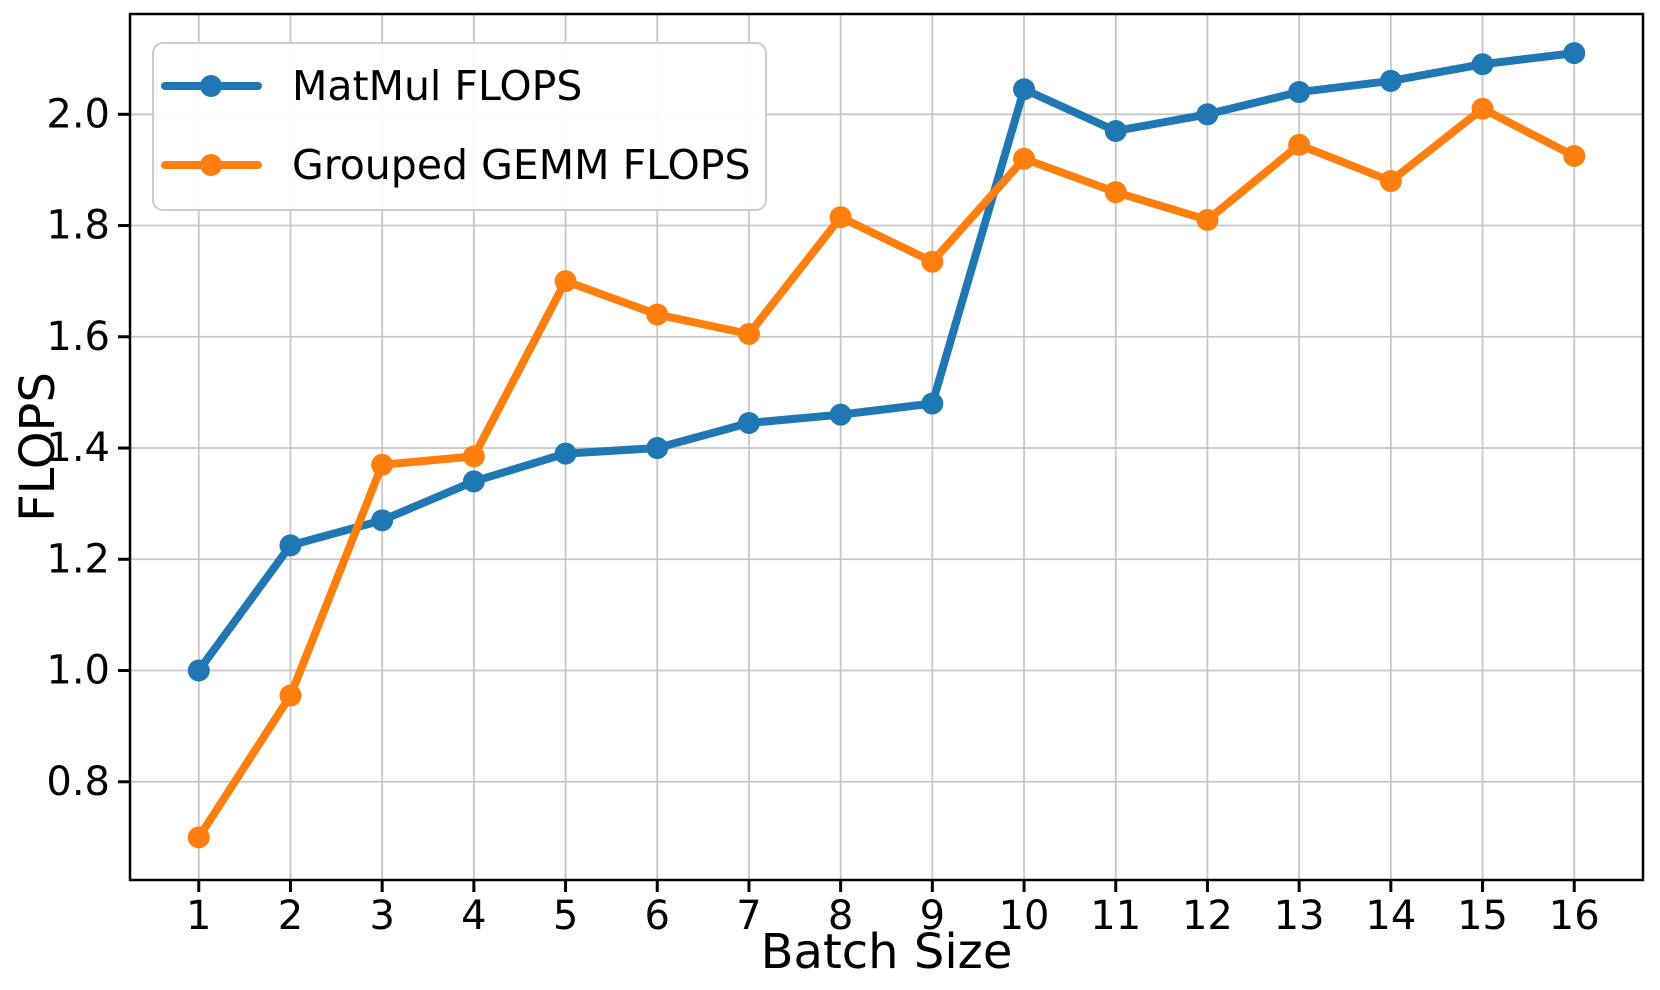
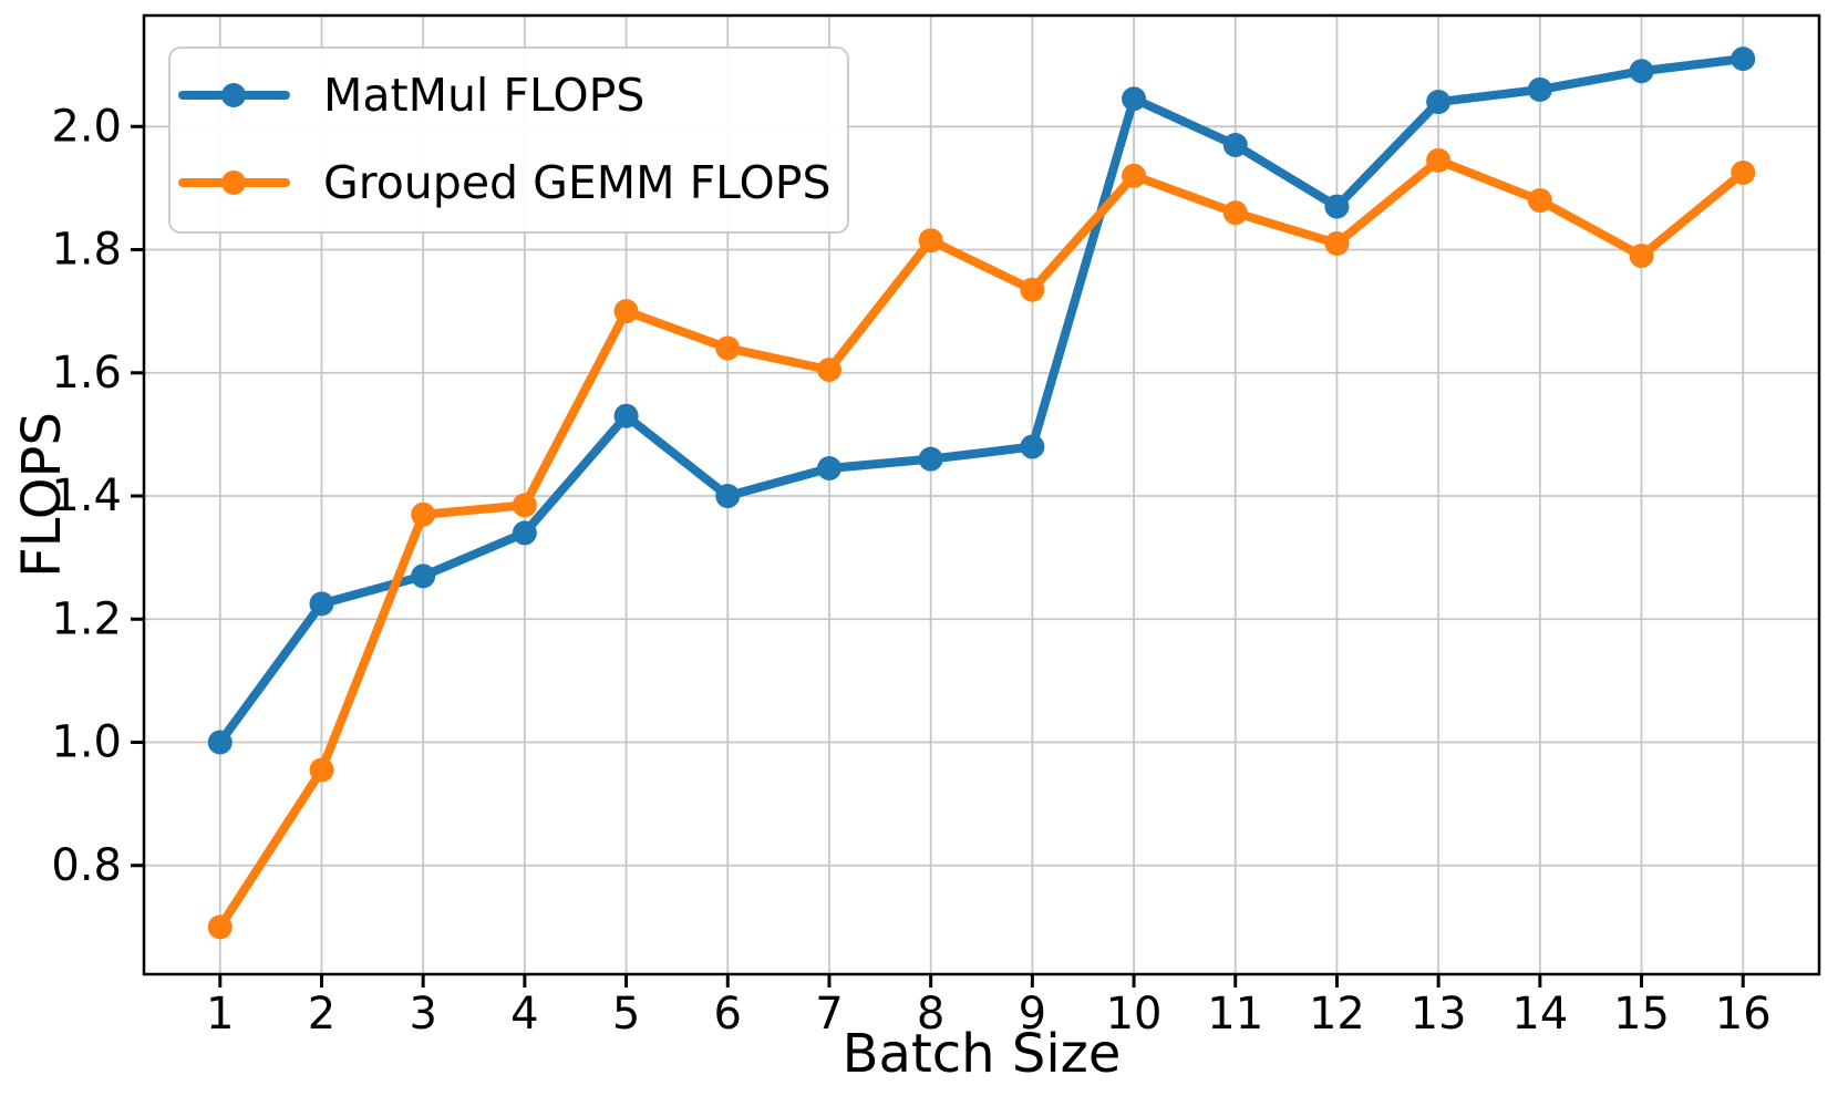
MatMul FLOPS/5: 1.39 -> 1.53
MatMul FLOPS/12: 2.00 -> 1.87
Grouped GEMM FLOPS/15: 2.01 -> 1.79
